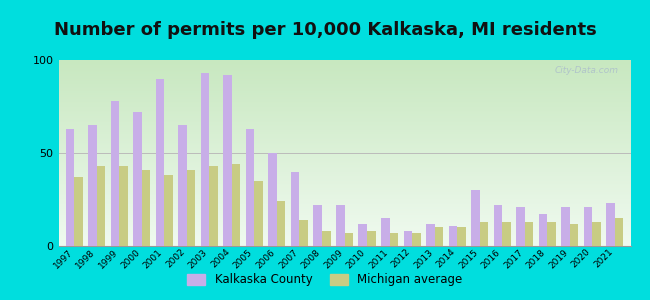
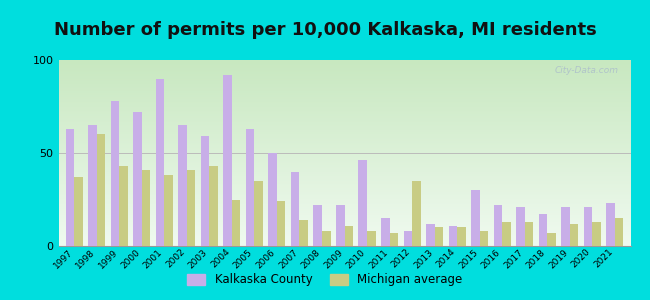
Michigan average/1998: 43 -> 60
Kalkaska County/2003: 93 -> 59
Michigan average/2004: 44 -> 25
Michigan average/2009: 7 -> 11
Kalkaska County/2010: 12 -> 46
Michigan average/2012: 7 -> 35
Michigan average/2015: 13 -> 8
Michigan average/2018: 13 -> 7
